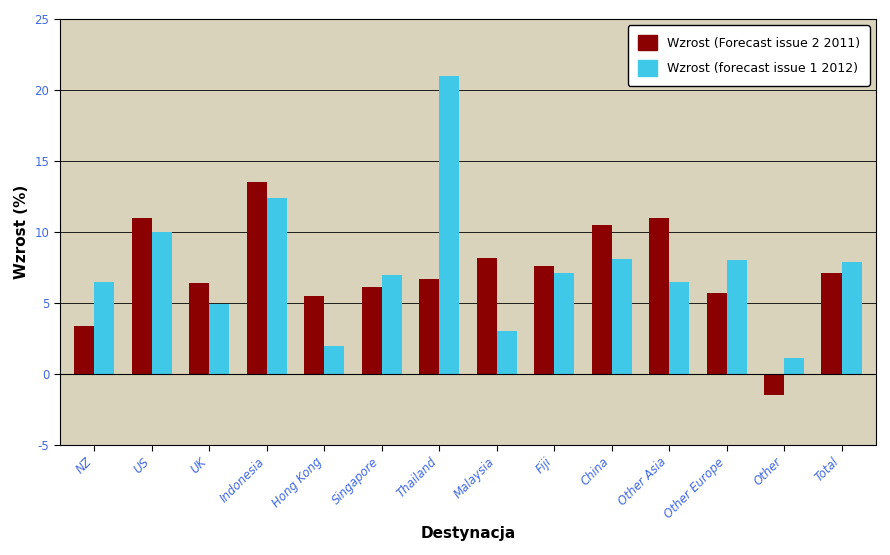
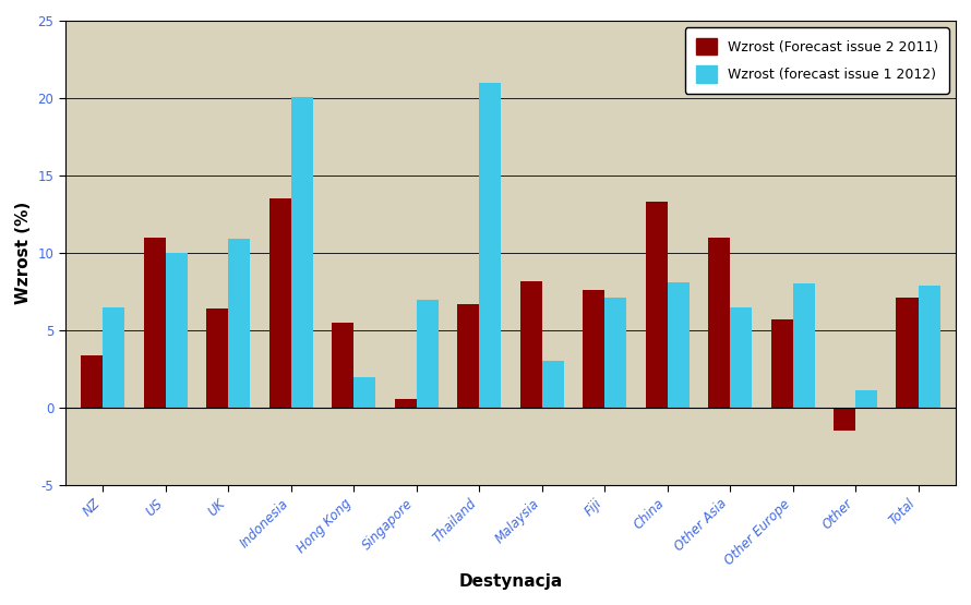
Wzrost (forecast issue 1 2012)/UK: 4.9 -> 10.9
Wzrost (forecast issue 1 2012)/Indonesia: 12.4 -> 20.1
Wzrost (Forecast issue 2 2011)/Singapore: 6.1 -> 0.6
Wzrost (Forecast issue 2 2011)/China: 10.5 -> 13.3
